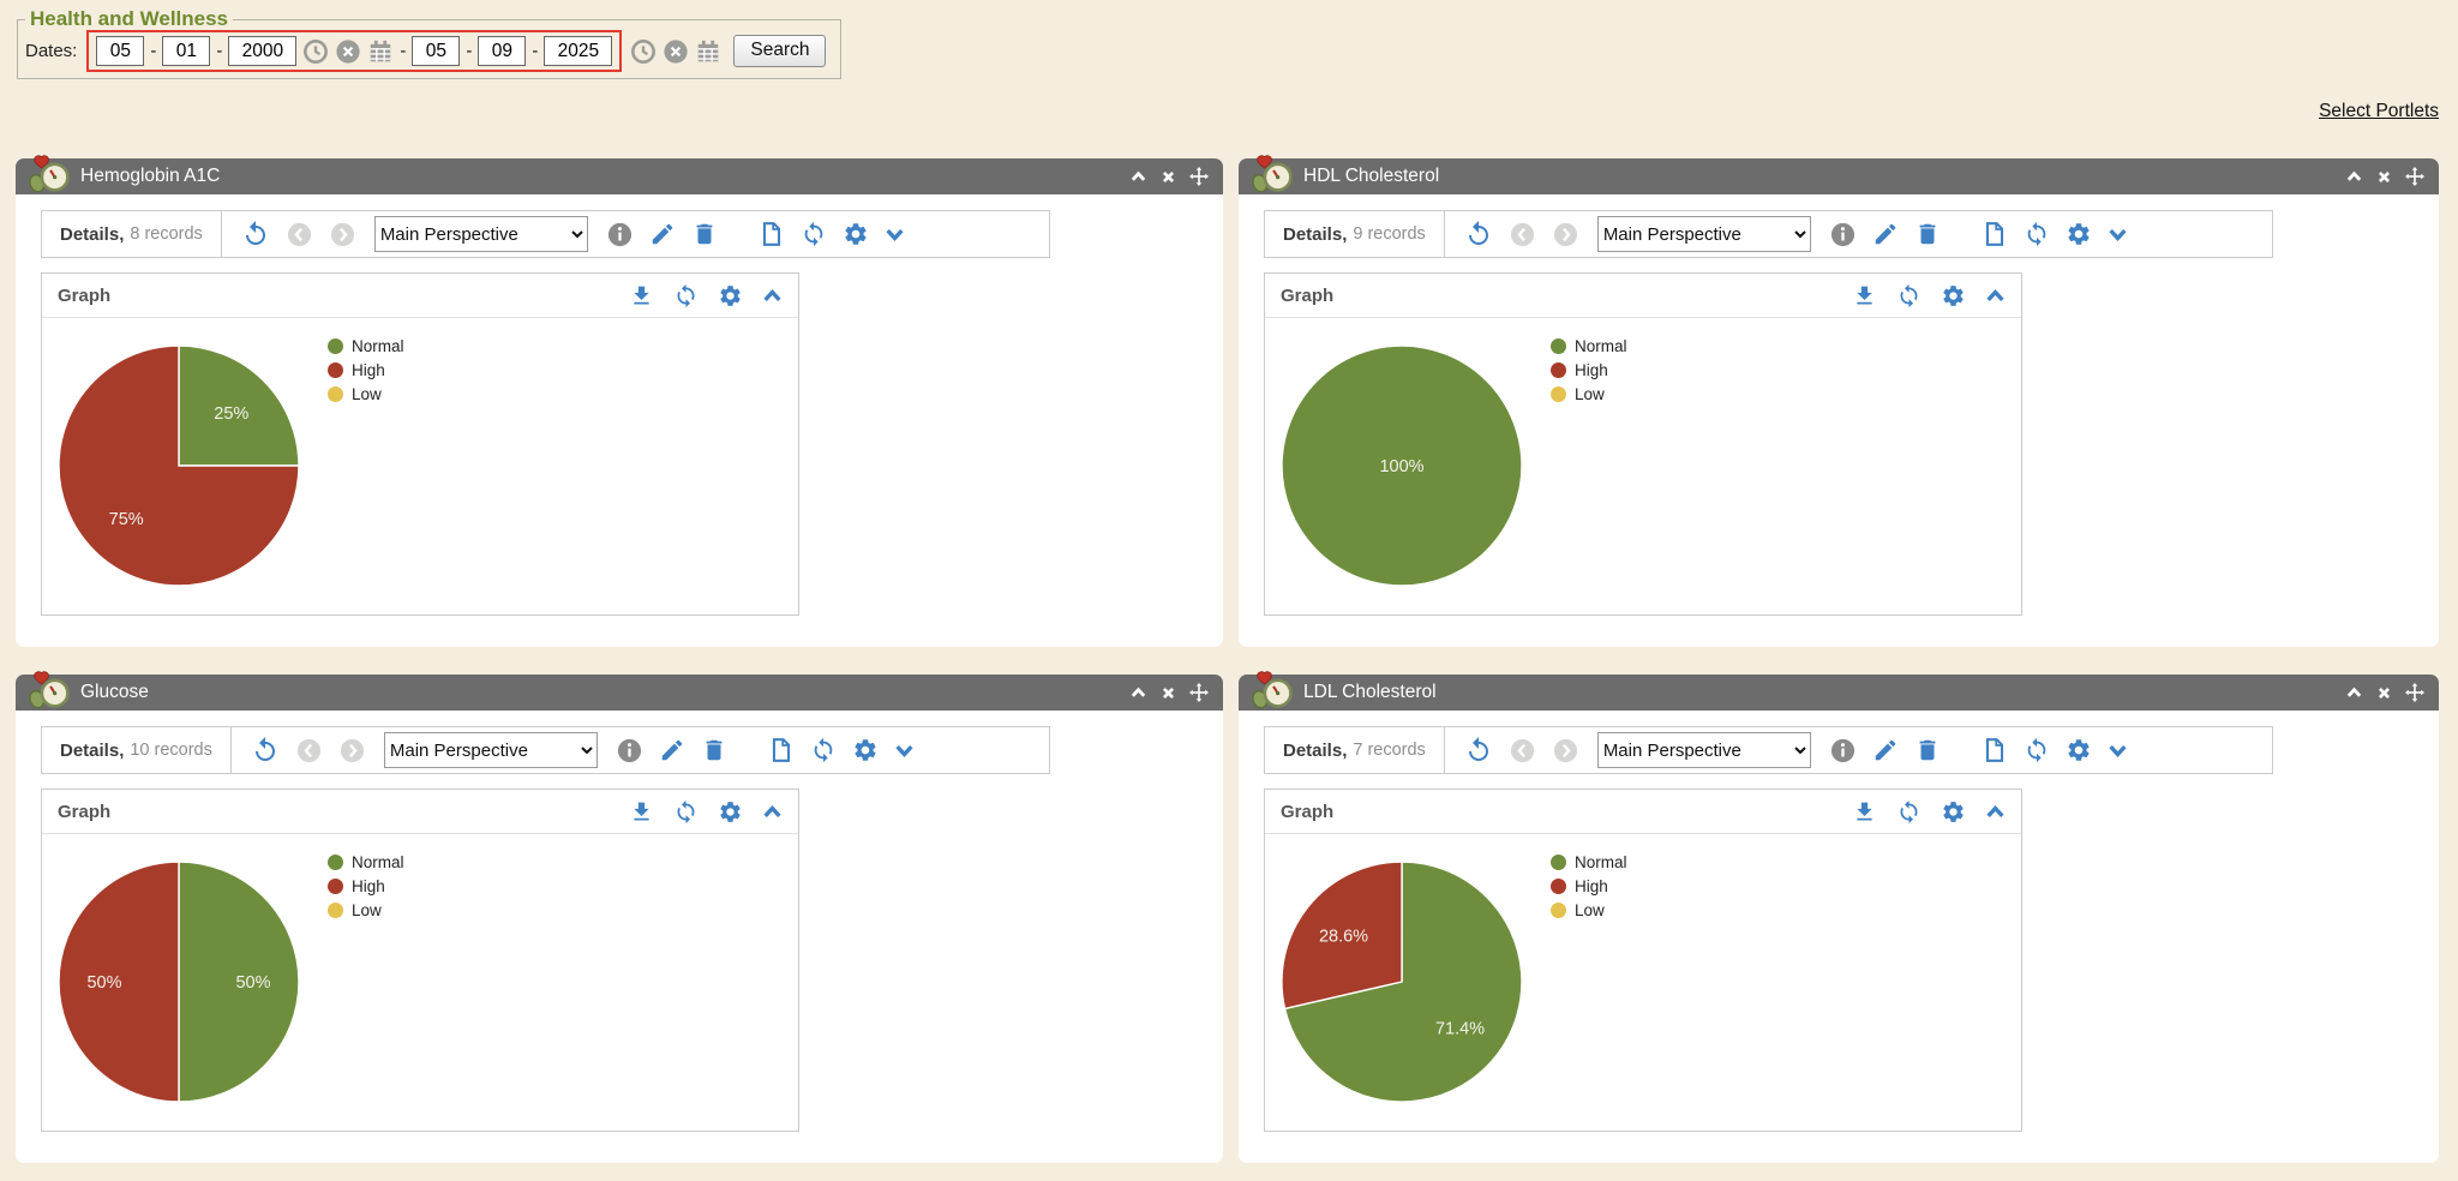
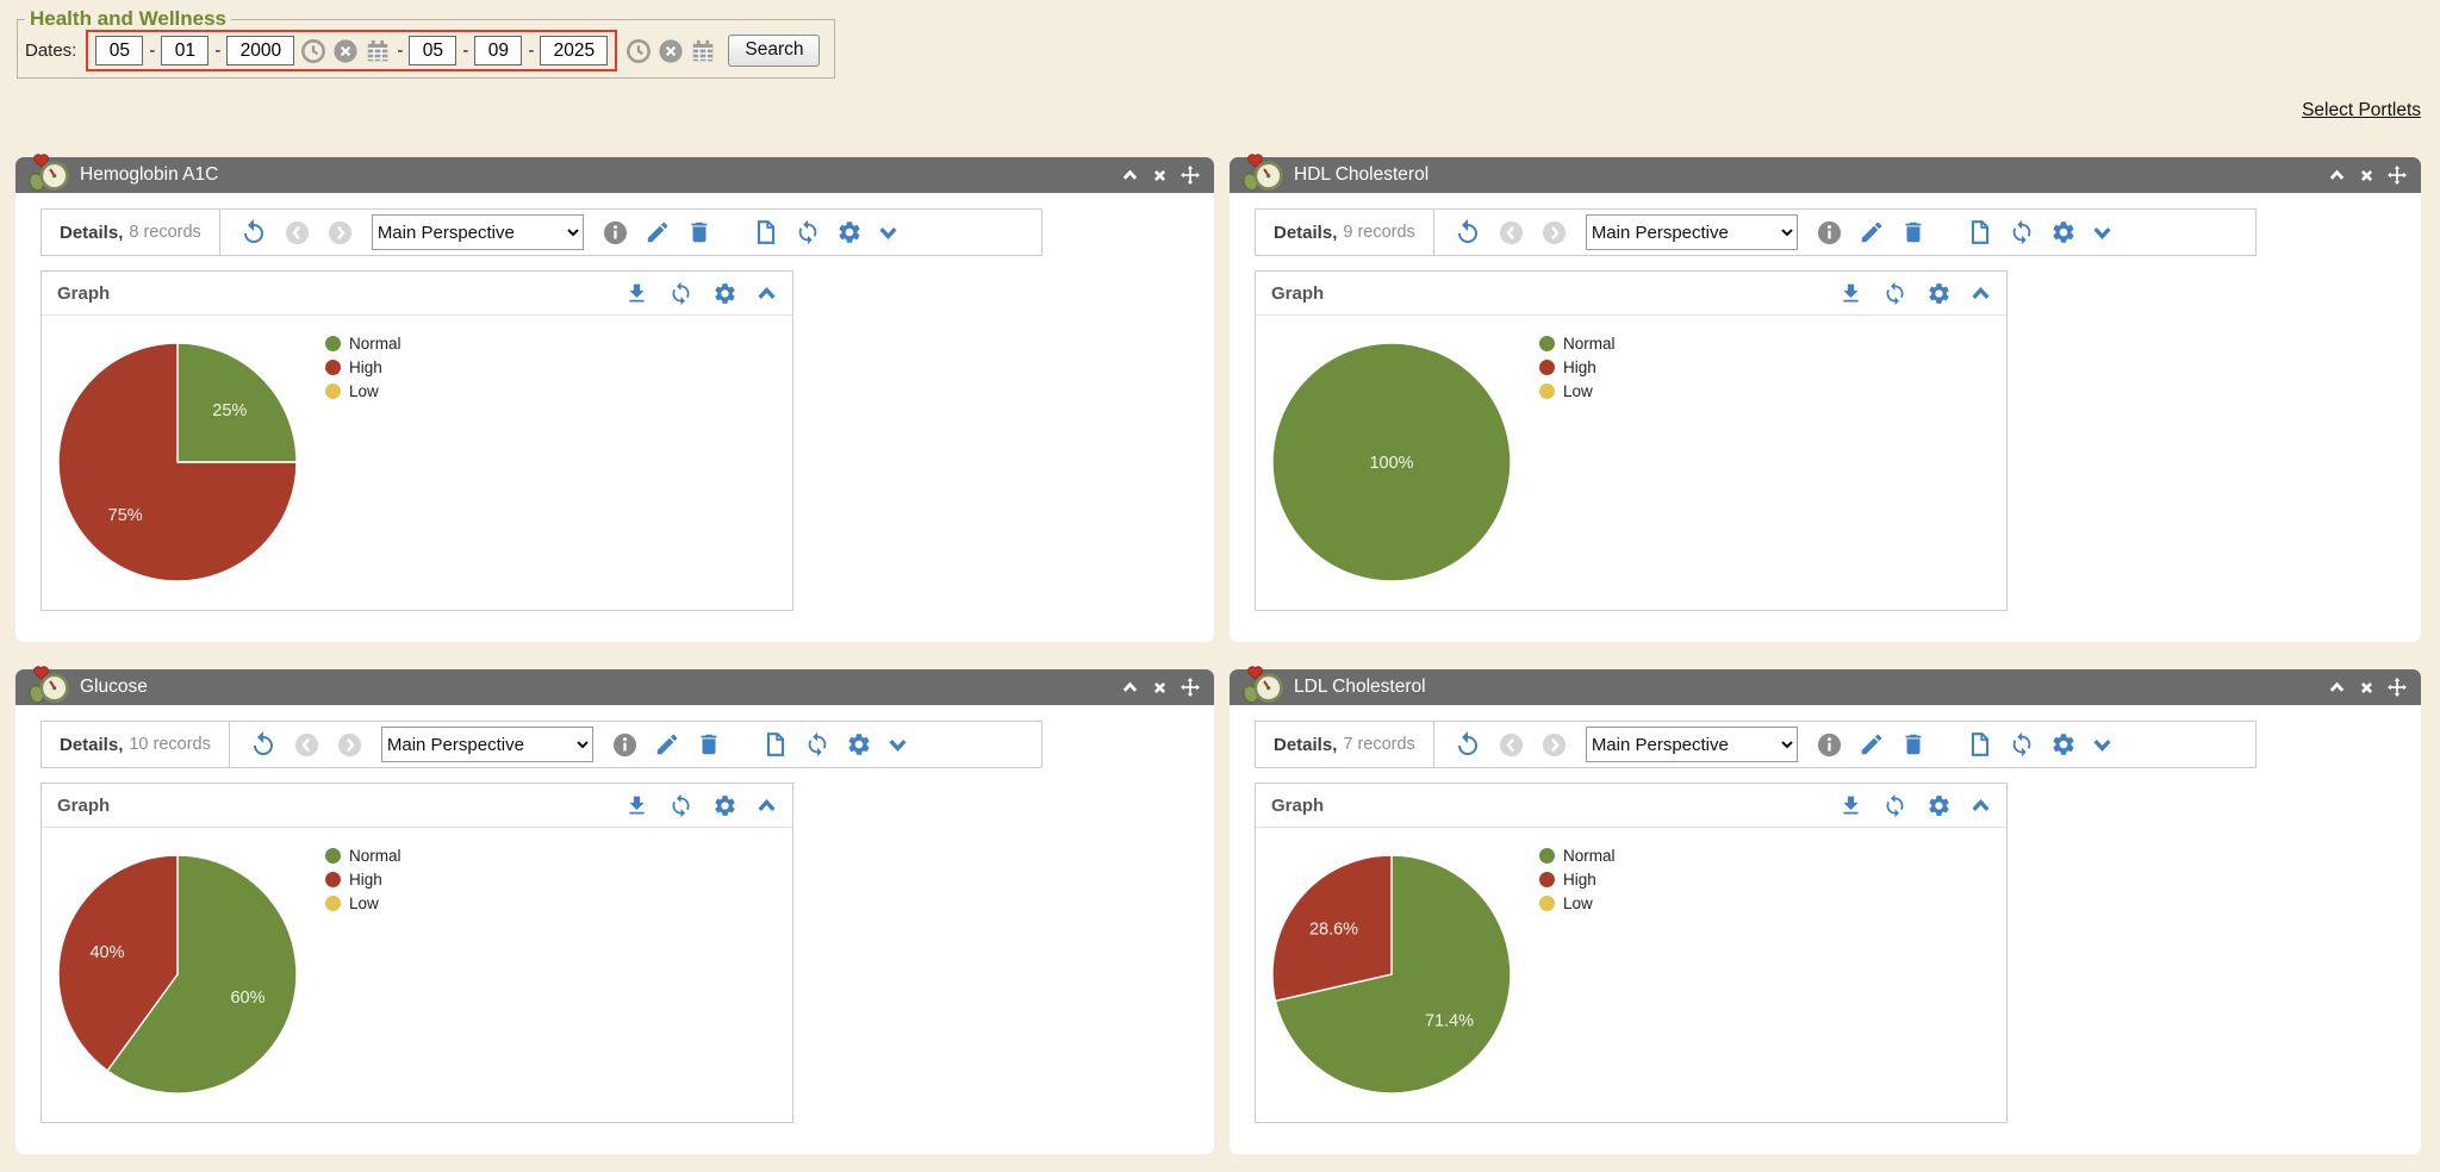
Glucose/Normal: 50% -> 60%
Glucose/High: 50% -> 40%
